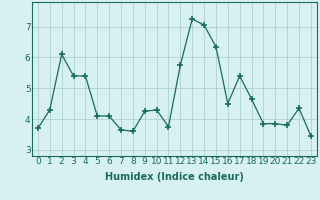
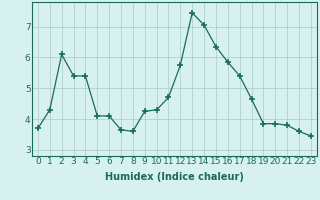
11: 3.75 -> 4.70
13: 7.25 -> 7.45
16: 4.50 -> 5.85
22: 4.35 -> 3.60
